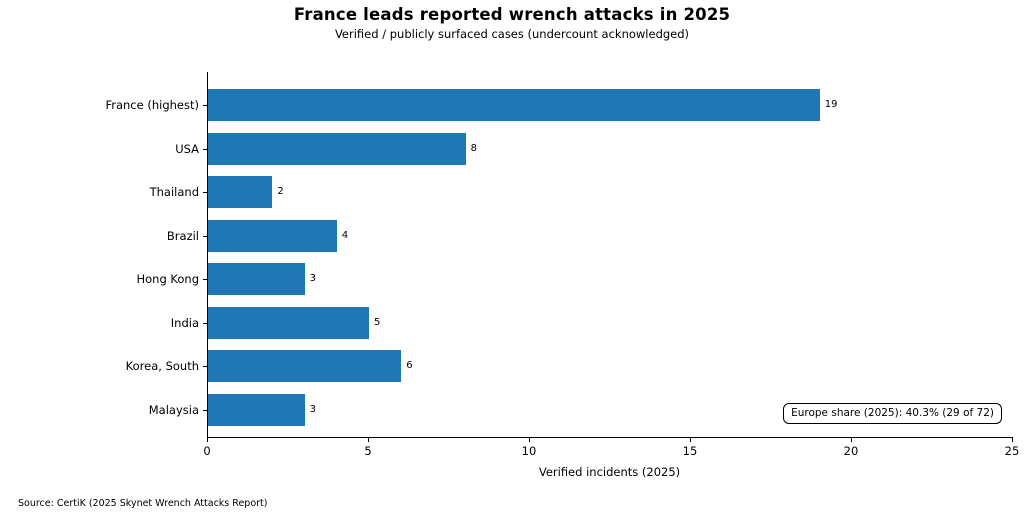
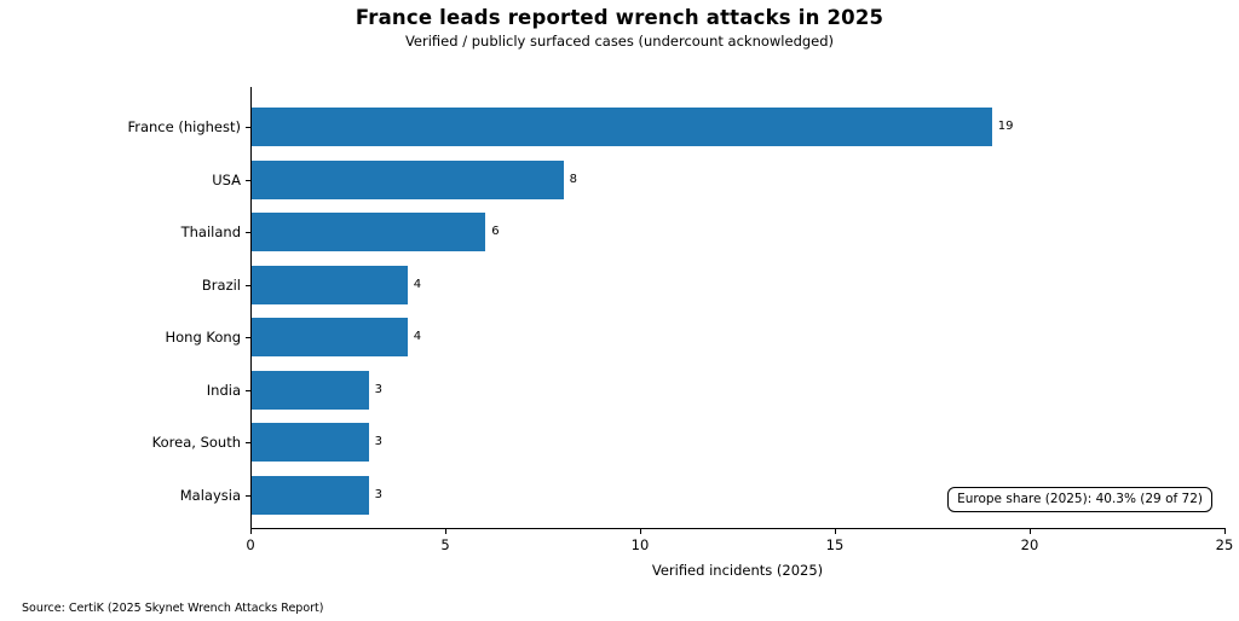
Thailand: 2 -> 6
Hong Kong: 3 -> 4
India: 5 -> 3
Korea, South: 6 -> 3
